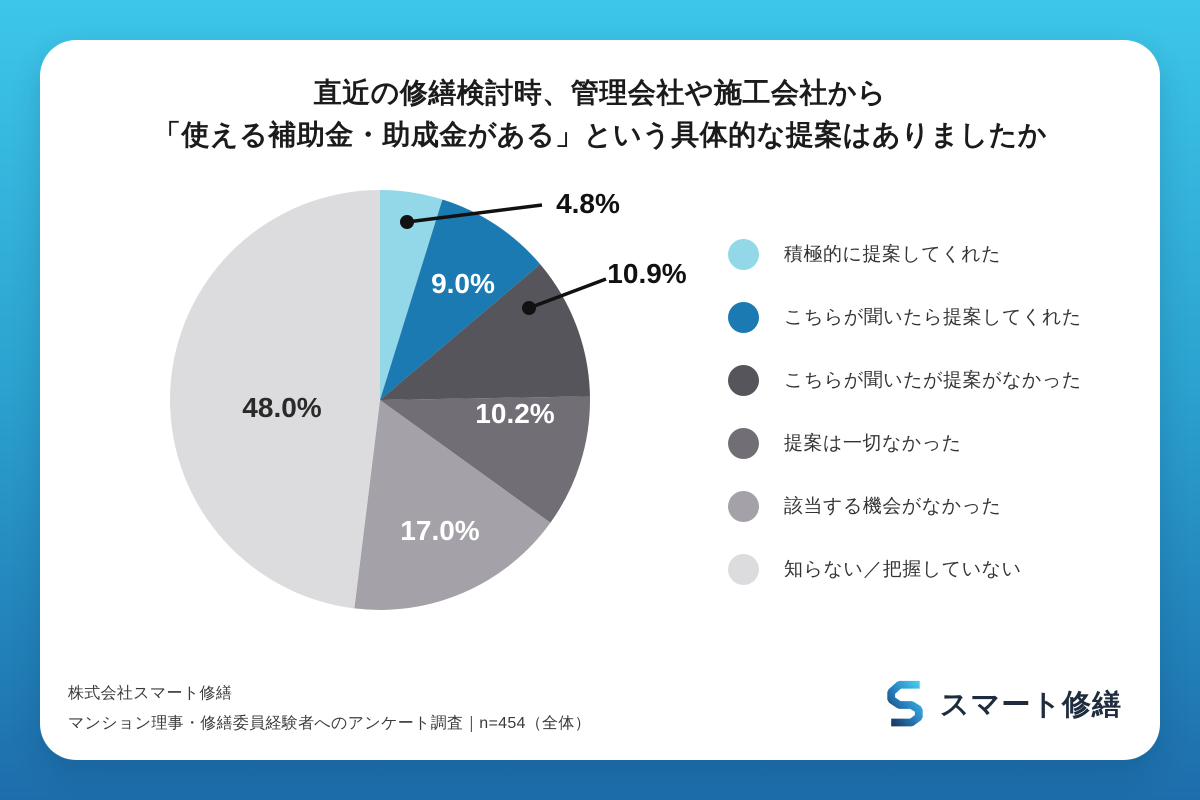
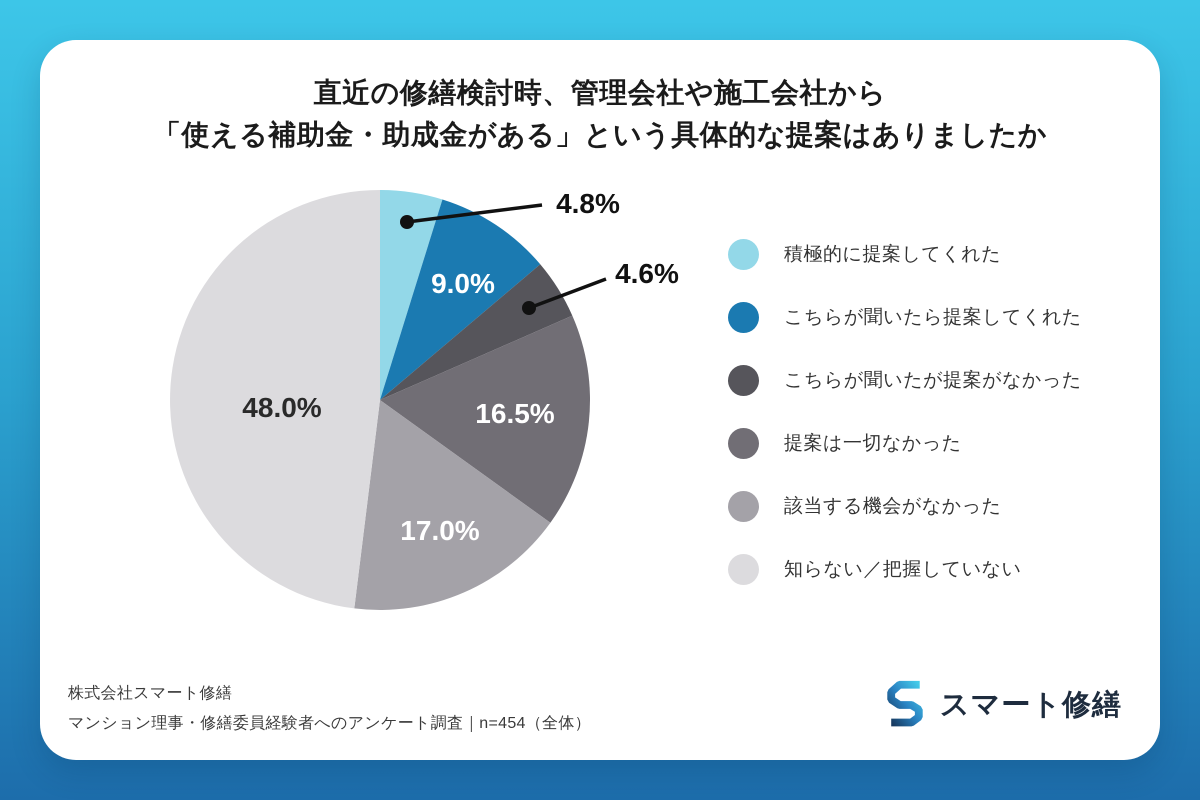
こちらが聞いたが提案がなかった: 10.9% -> 4.6%
提案は一切なかった: 10.2% -> 16.5%
